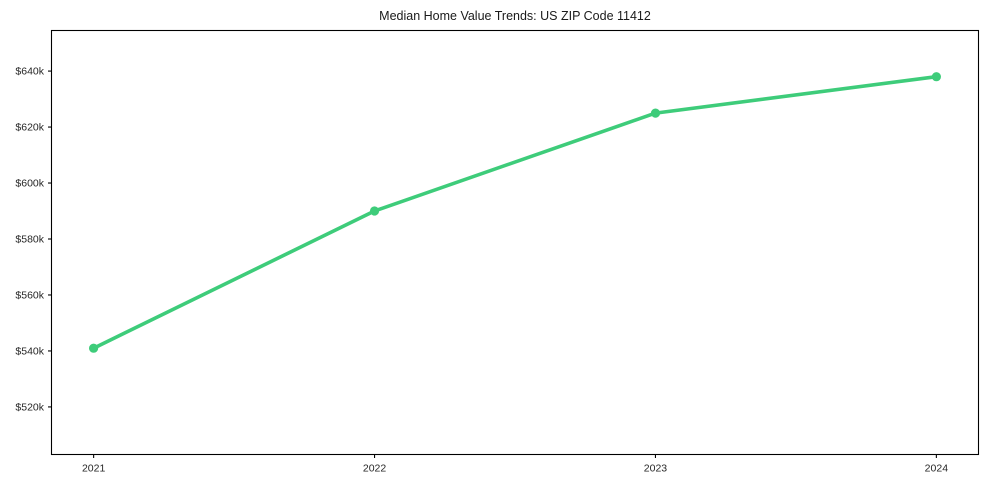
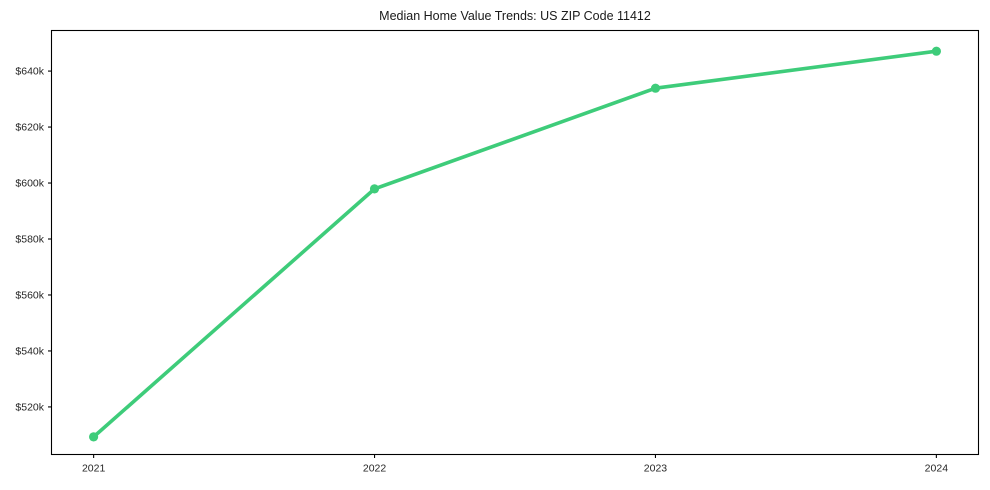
2021: $541k -> $509k
2022: $590k -> $598k
2023: $625k -> $634k
2024: $638k -> $647k
